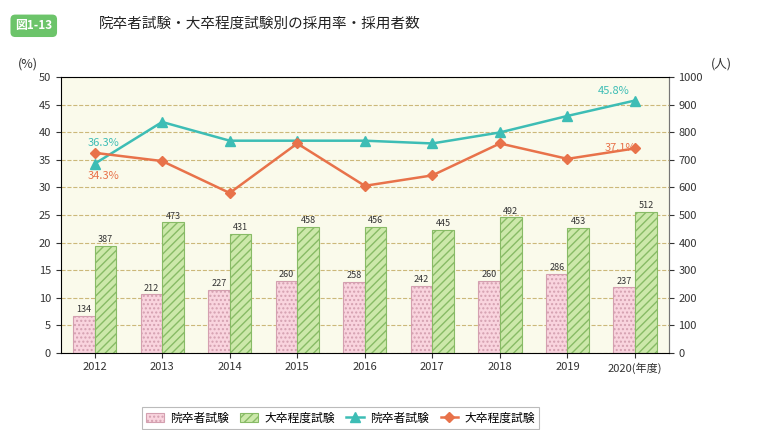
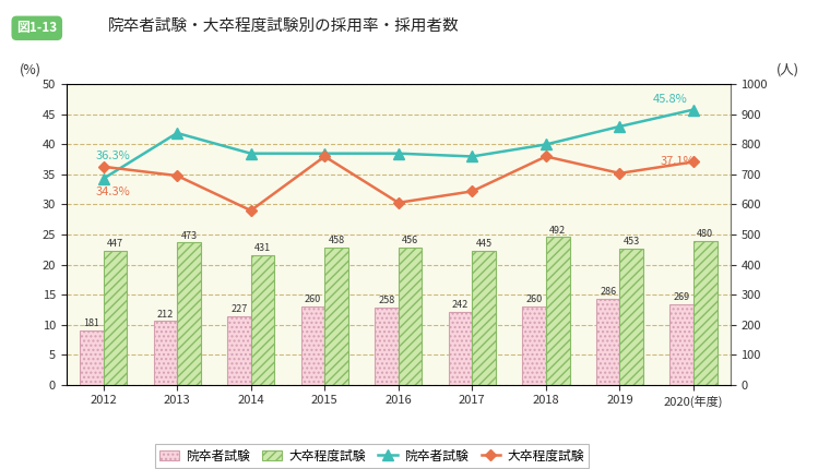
院卒者試験/2012: 134 -> 181
大卒程度試験/2012: 387 -> 447
院卒者試験/2020(年度): 237 -> 269
大卒程度試験/2020(年度): 512 -> 480
